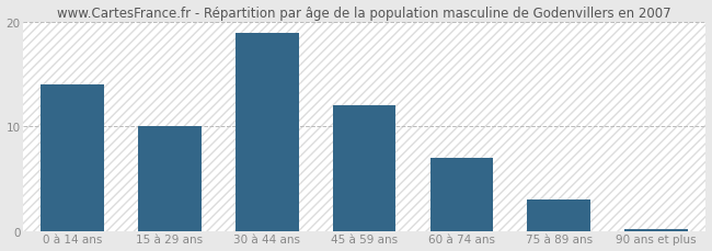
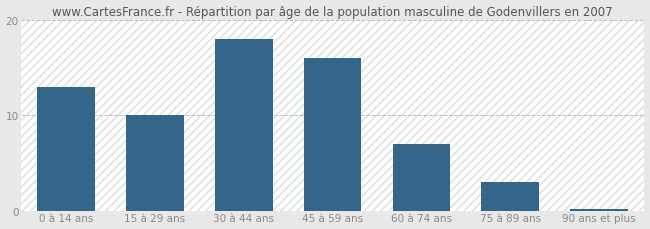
0 à 14 ans: 14.0 -> 13.0
30 à 44 ans: 19.0 -> 18.0
45 à 59 ans: 12.0 -> 16.0
